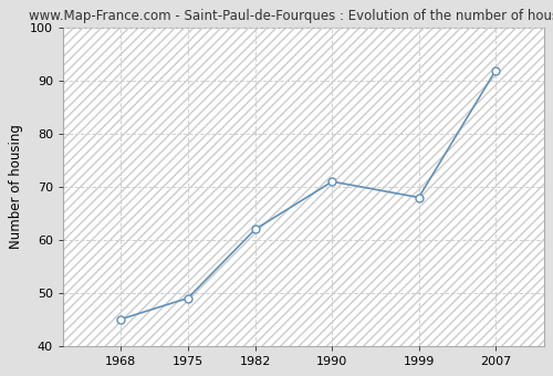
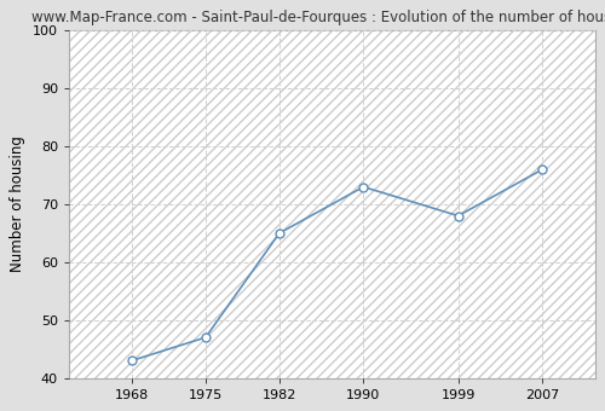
1968: 45 -> 43
1975: 49 -> 47
1982: 62 -> 65
1990: 71 -> 73
2007: 92 -> 76
